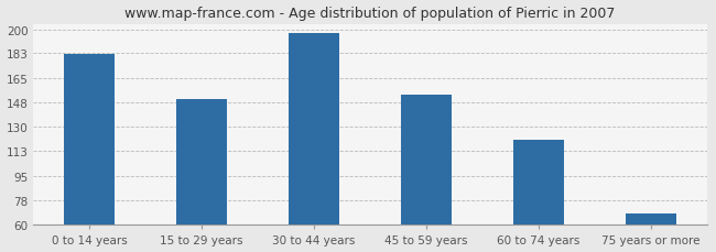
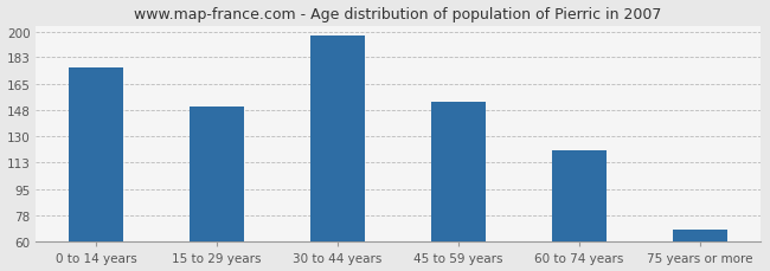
0 to 14 years: 182 -> 176
